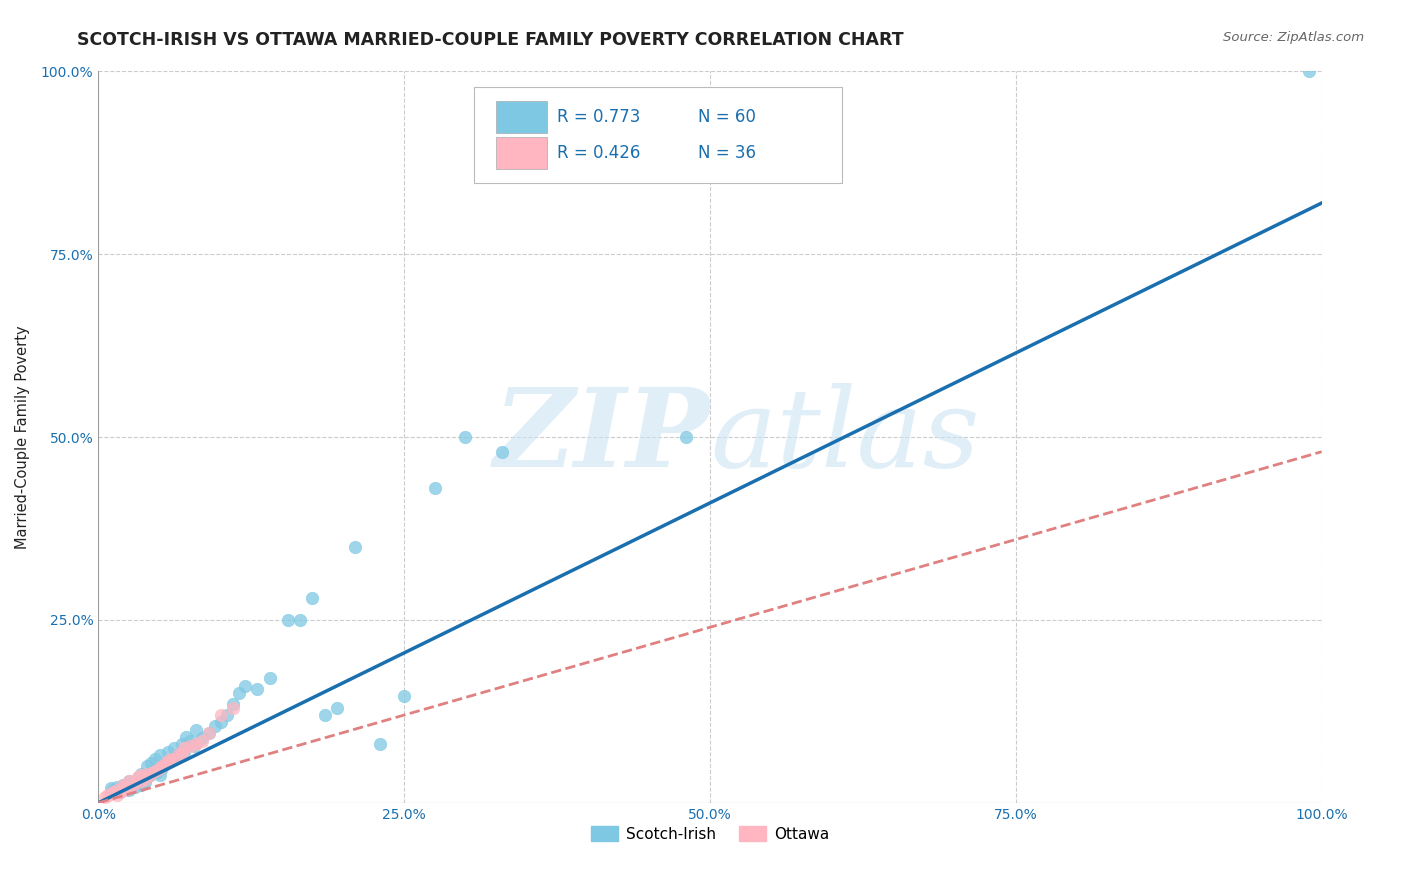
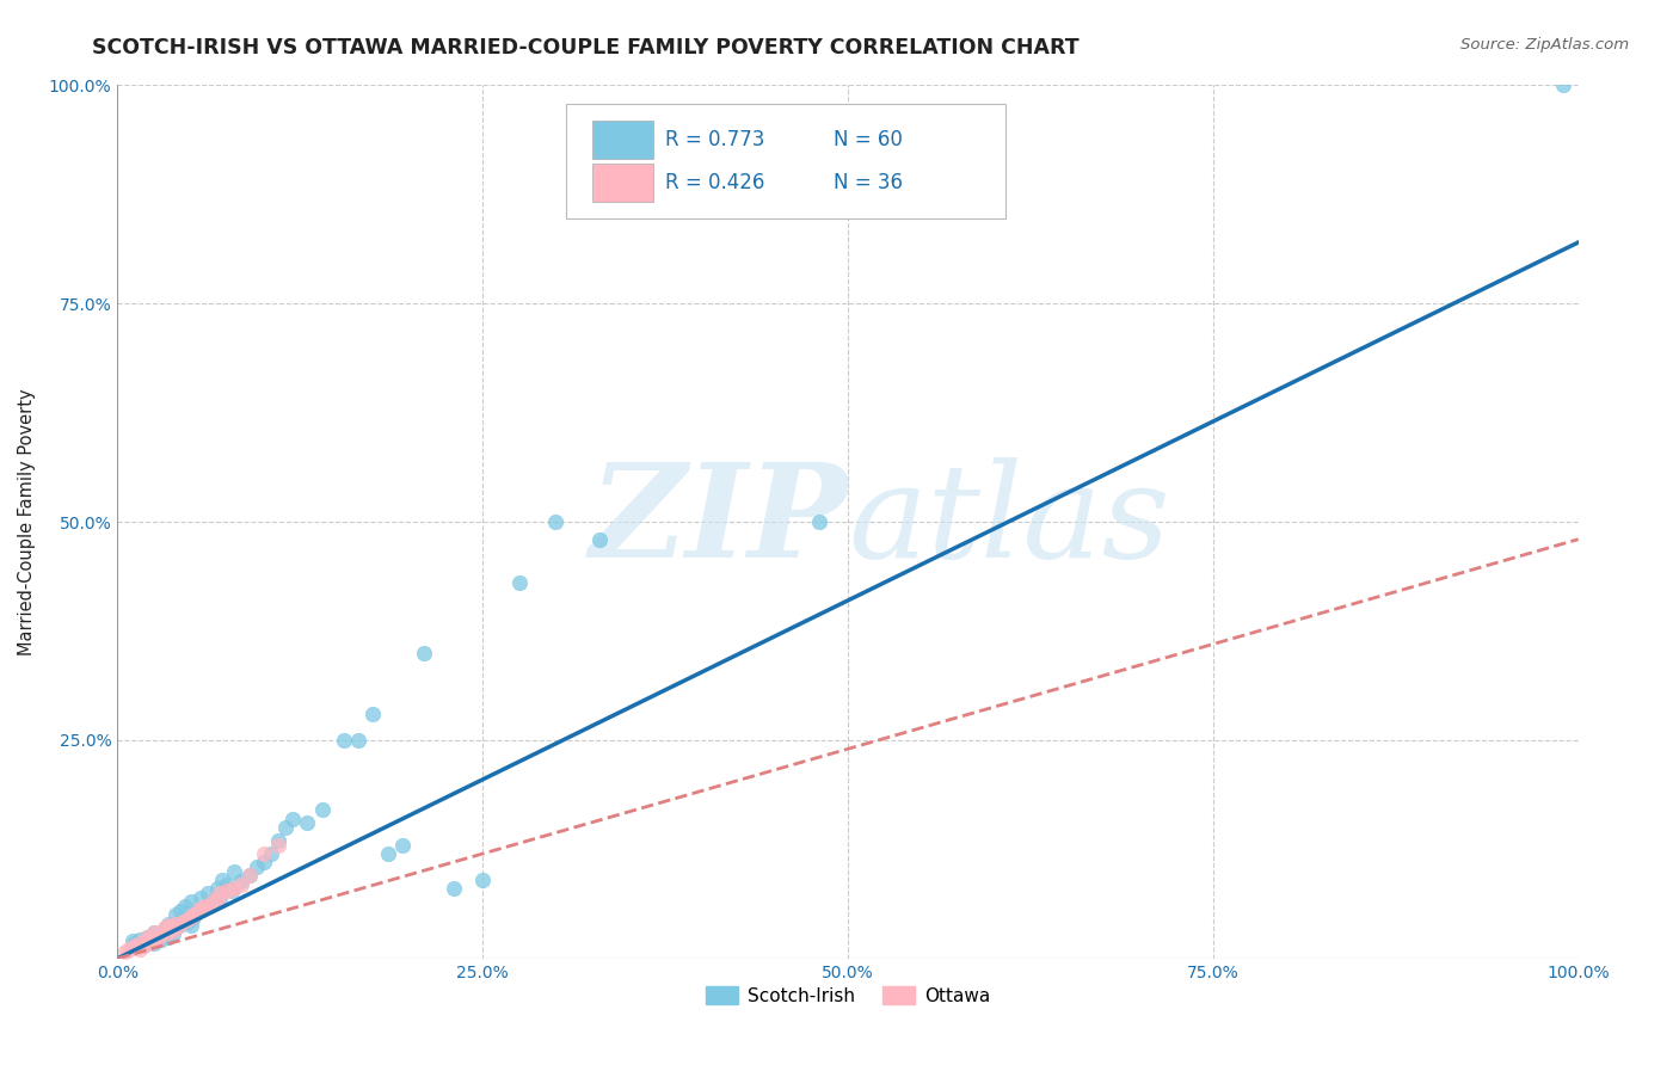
Scotch-Irish/25.0%: 14.6% -> 9.0%
